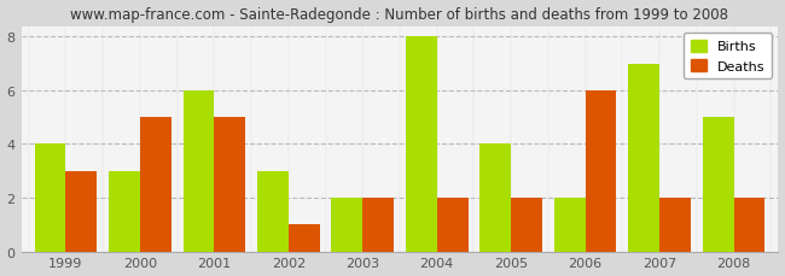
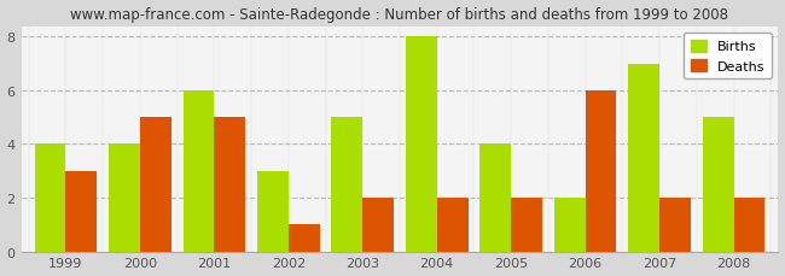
Births/2000: 3 -> 4
Births/2003: 2 -> 5
